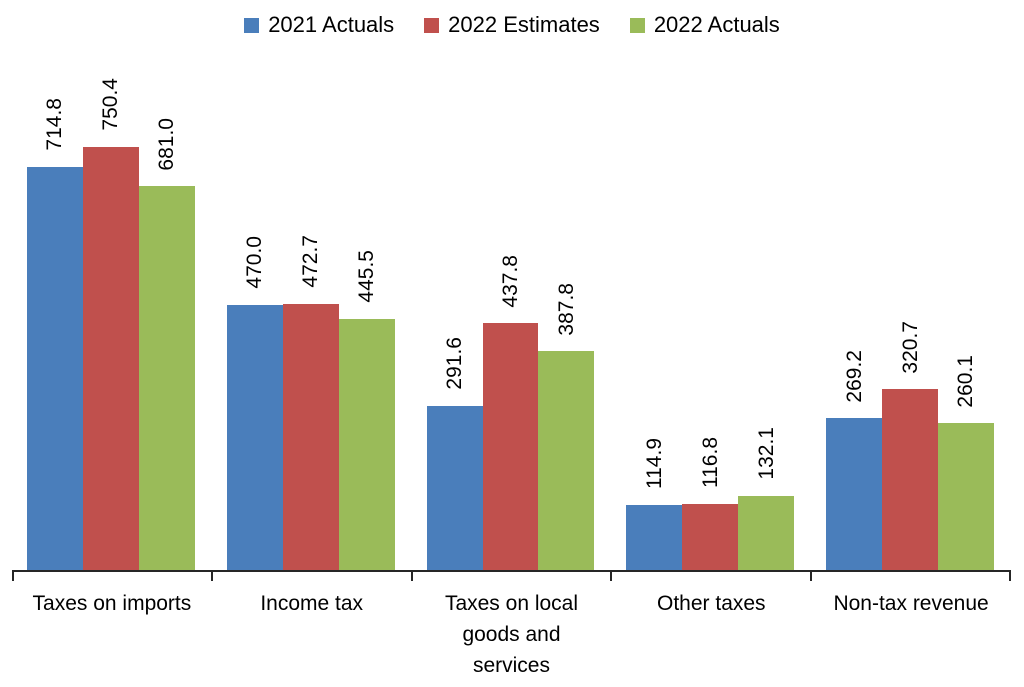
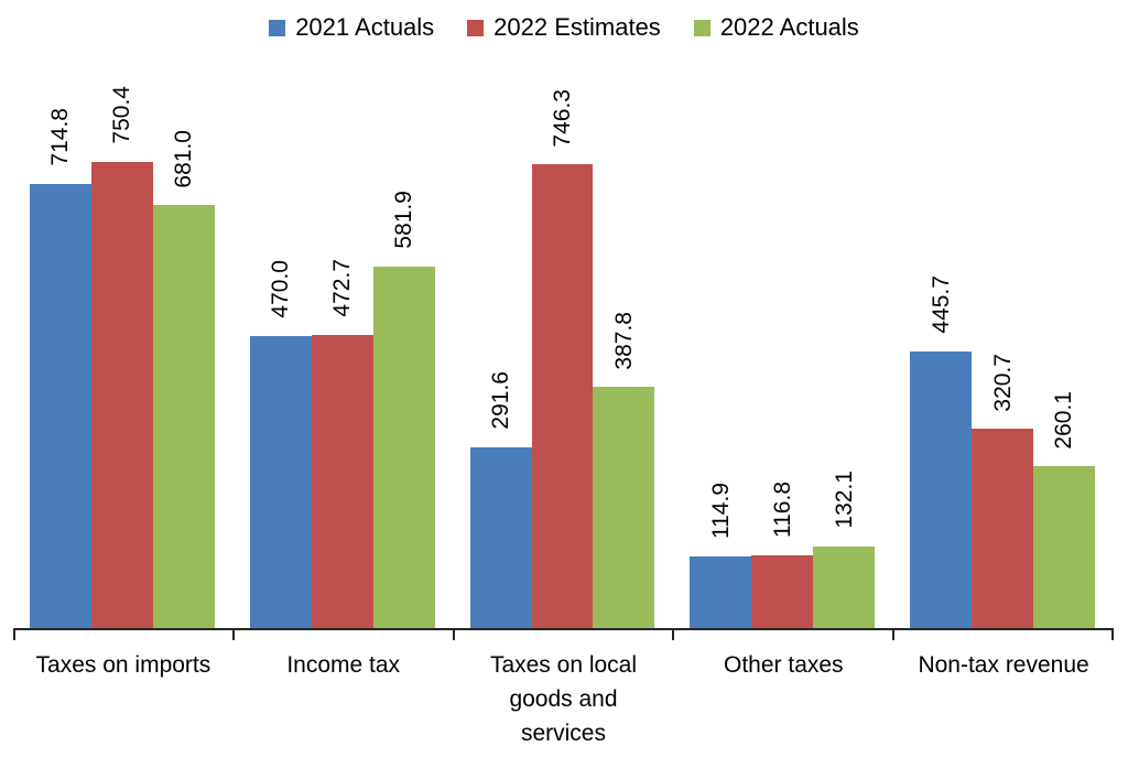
2022 Actuals/Income tax: 445.5 -> 581.9
2022 Estimates/Taxes on local goods and services: 437.8 -> 746.3
2021 Actuals/Non-tax revenue: 269.2 -> 445.7
